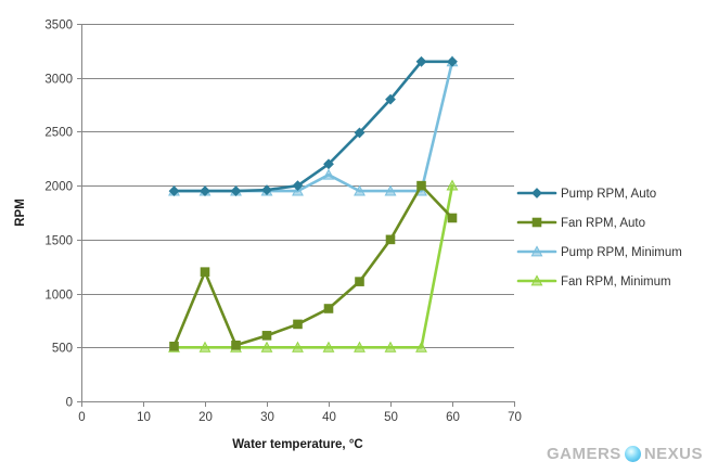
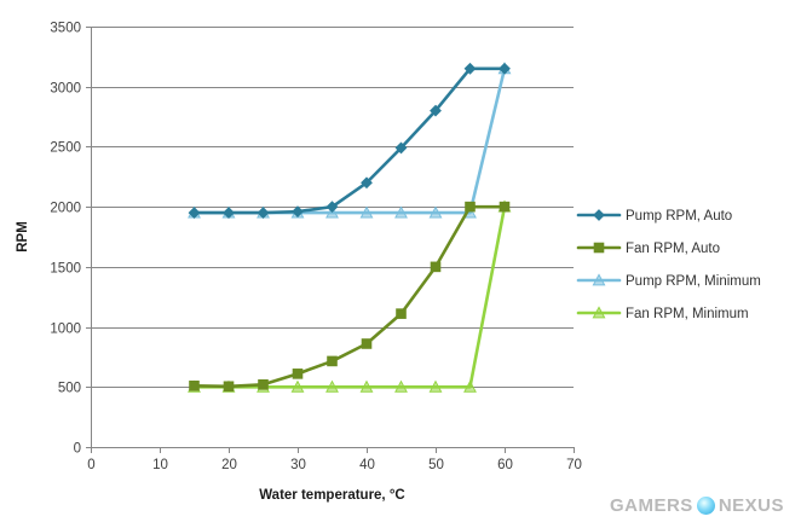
Fan RPM, Auto/20: 1200 -> 500
Pump RPM, Minimum/40: 2100 -> 2000
Fan RPM, Auto/60: 1700 -> 2000
